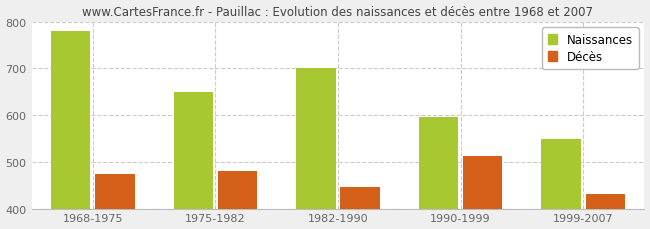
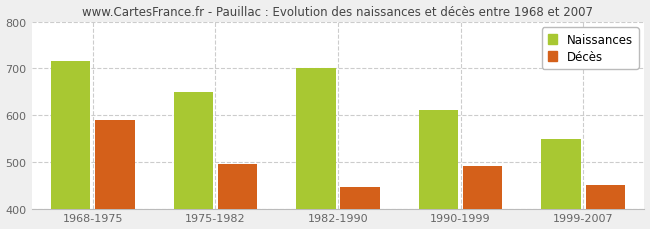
Naissances/1968-1975: 780 -> 715
Décès/1968-1975: 475 -> 590
Décès/1975-1982: 480 -> 495
Naissances/1990-1999: 595 -> 610
Décès/1990-1999: 512 -> 490
Décès/1999-2007: 432 -> 450
